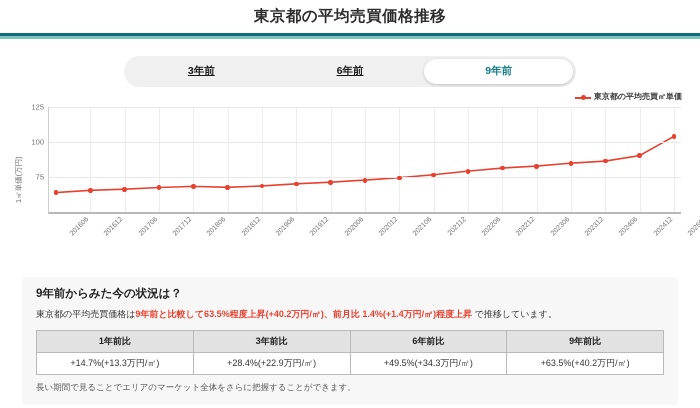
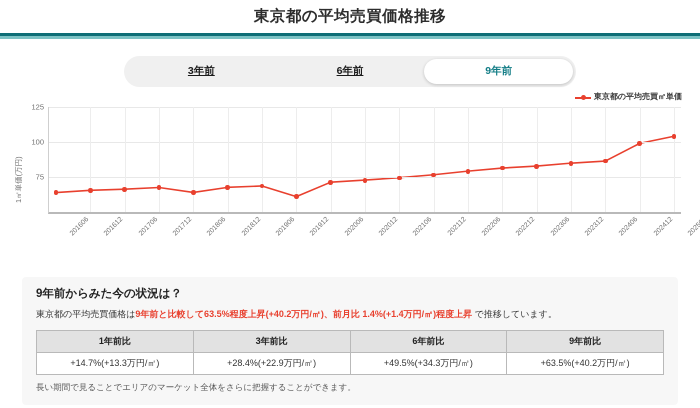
201806: 68 -> 64
201912: 70 -> 61
202412: 90 -> 99
